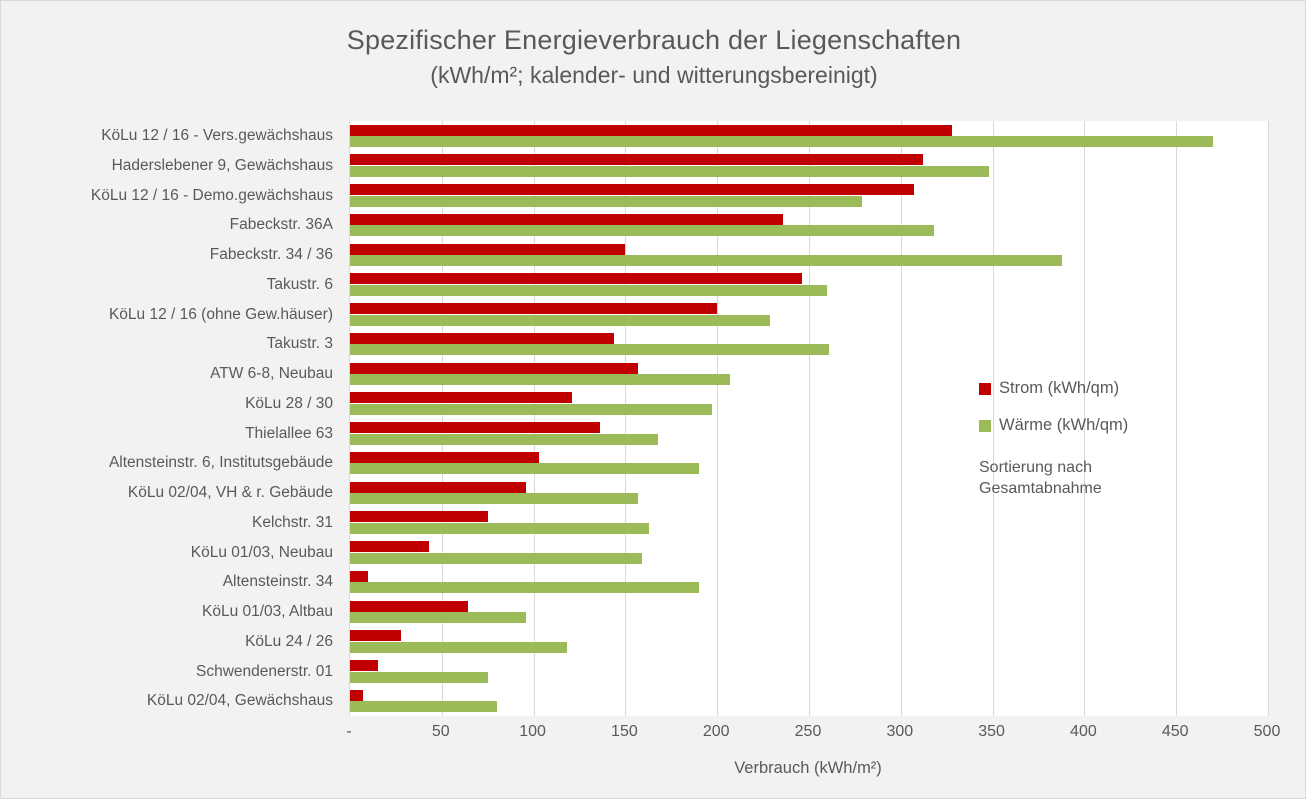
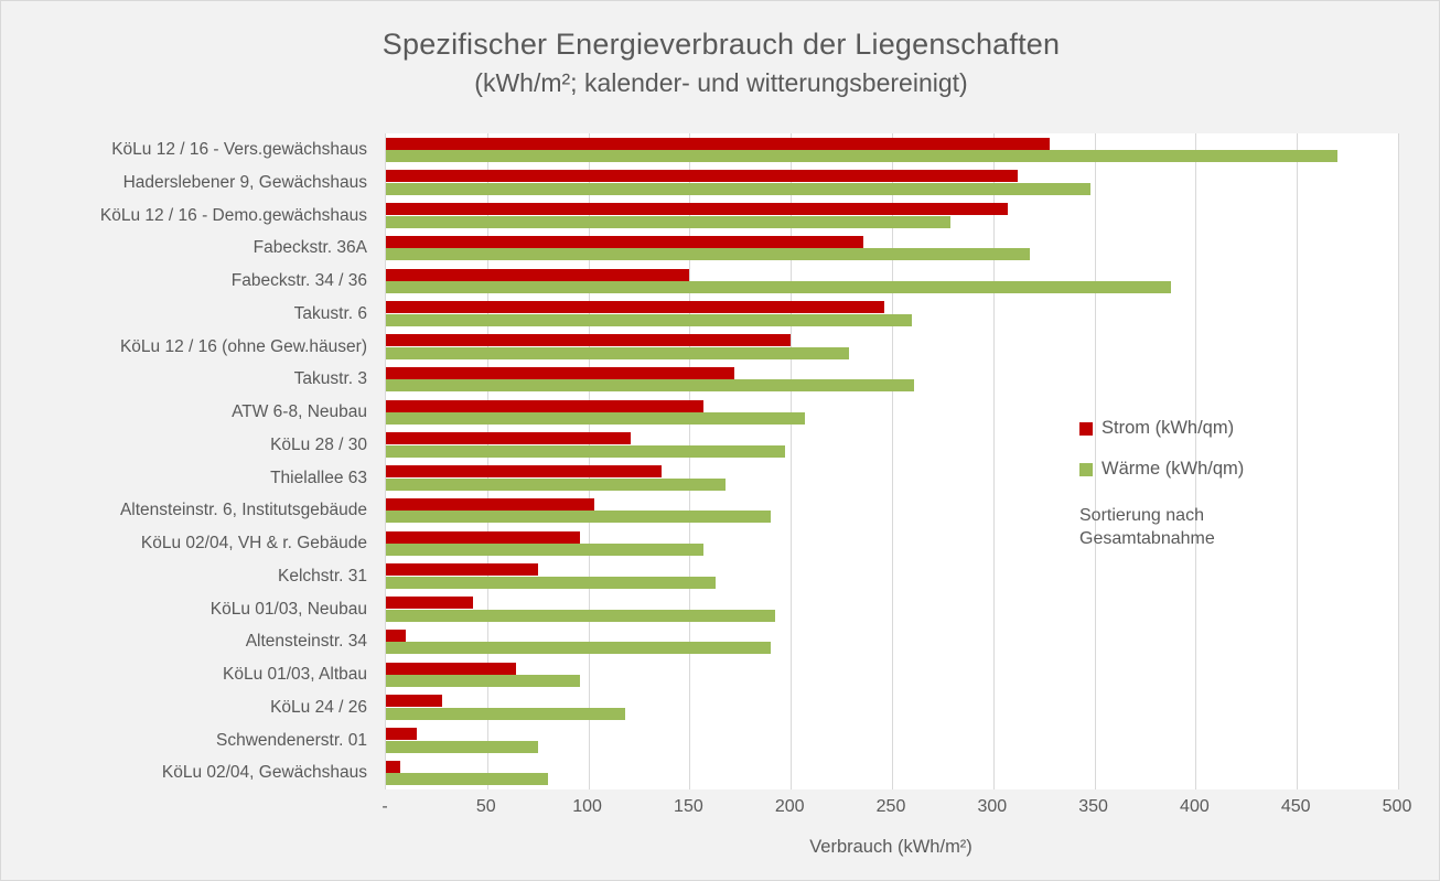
Strom (kWh/qm)/Takustr. 3: 144 -> 172
Wärme (kWh/qm)/KöLu 01/03, Neubau: 159 -> 192
